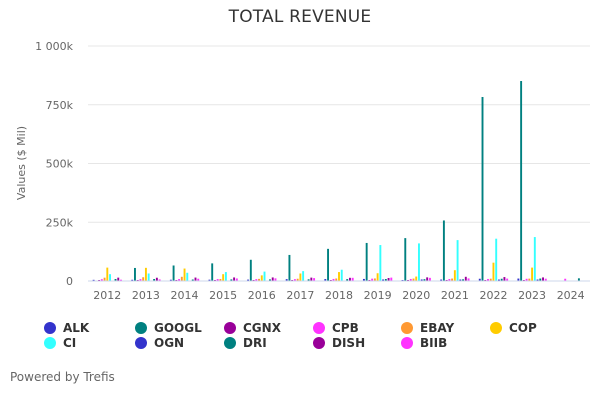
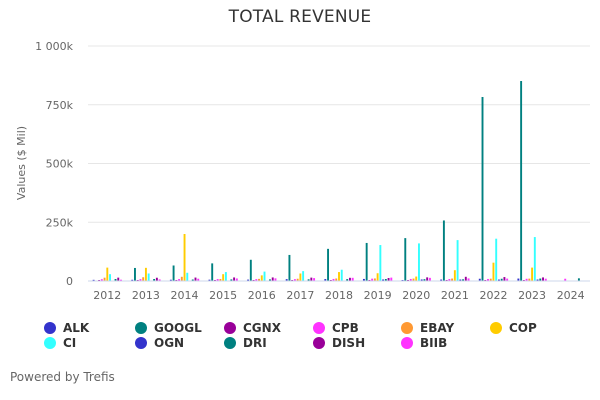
COP/2014: 50k -> 200k
